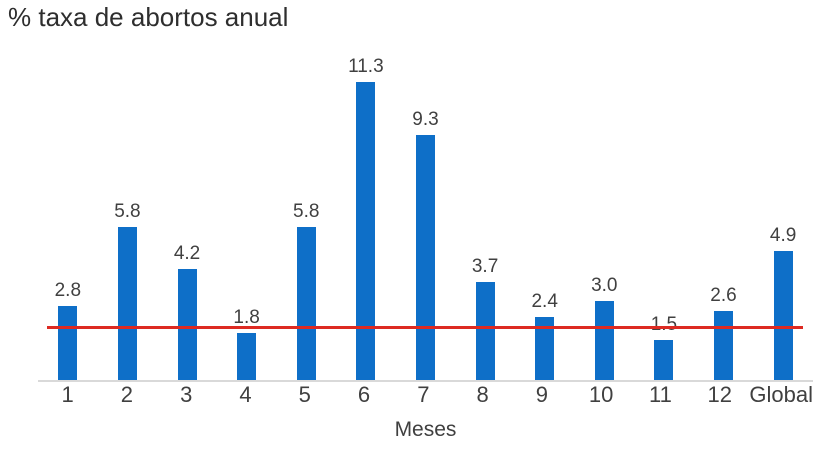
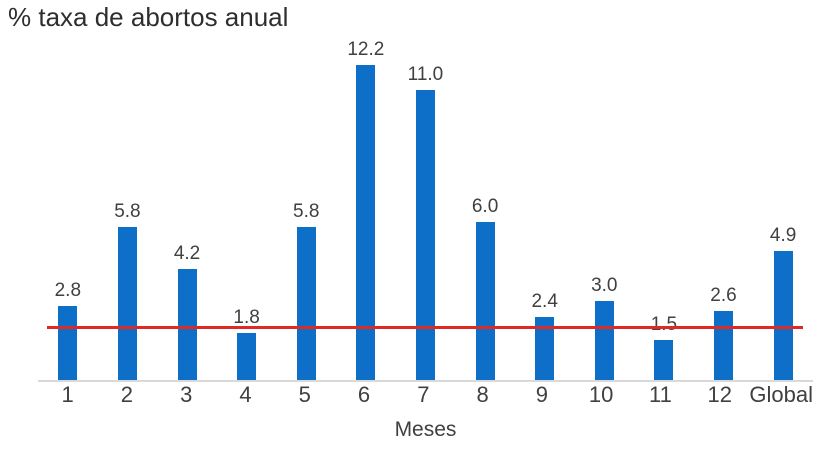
6: 11.3 -> 12.2
7: 9.3 -> 11.0
8: 3.7 -> 6.0
